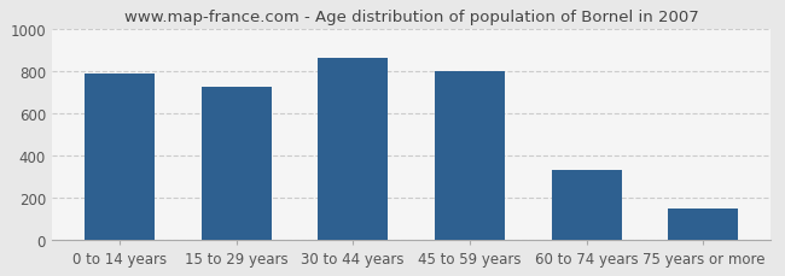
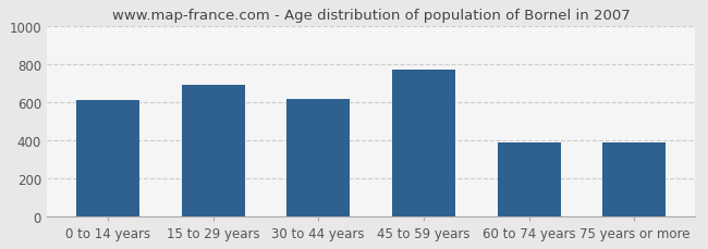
0 to 14 years: 790 -> 610
15 to 29 years: 720 -> 690
30 to 44 years: 860 -> 620
45 to 59 years: 800 -> 770
60 to 74 years: 330 -> 390
75 years or more: 150 -> 390
